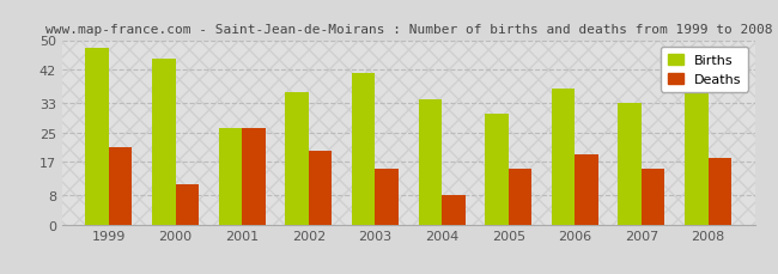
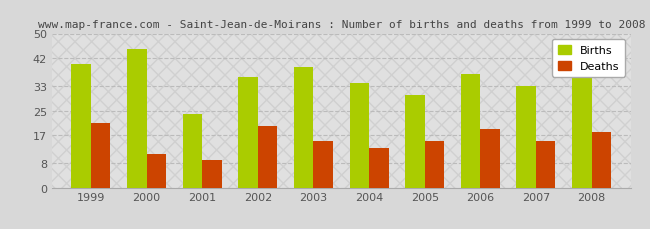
Births/1999: 48 -> 40
Births/2001: 26 -> 24
Deaths/2001: 26 -> 9
Births/2003: 41 -> 39
Deaths/2004: 8 -> 13
